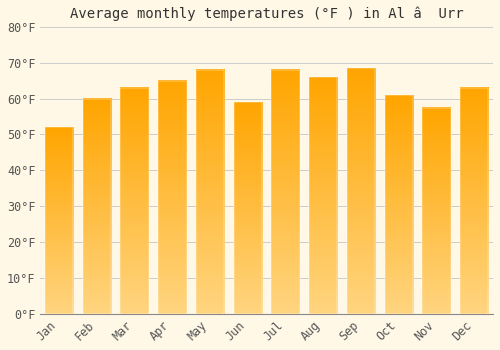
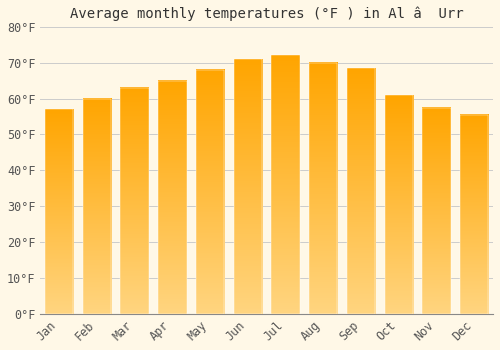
Jan: 52.0°F -> 57.0°F
Jun: 59.0°F -> 71.0°F
Jul: 68.0°F -> 72.0°F
Aug: 66.0°F -> 70.0°F
Dec: 63.0°F -> 55.5°F
